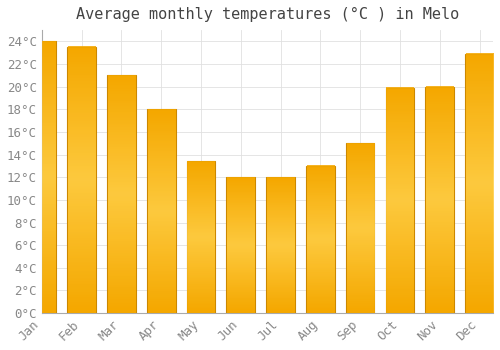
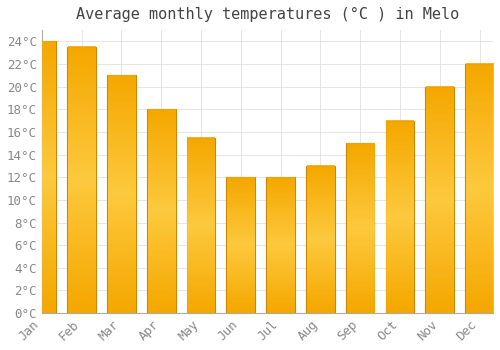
May: 13.4°C -> 15.5°C
Oct: 19.9°C -> 17.0°C
Dec: 22.9°C -> 22.0°C
